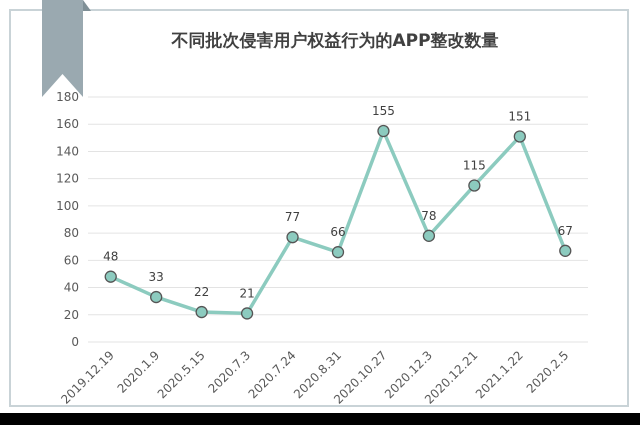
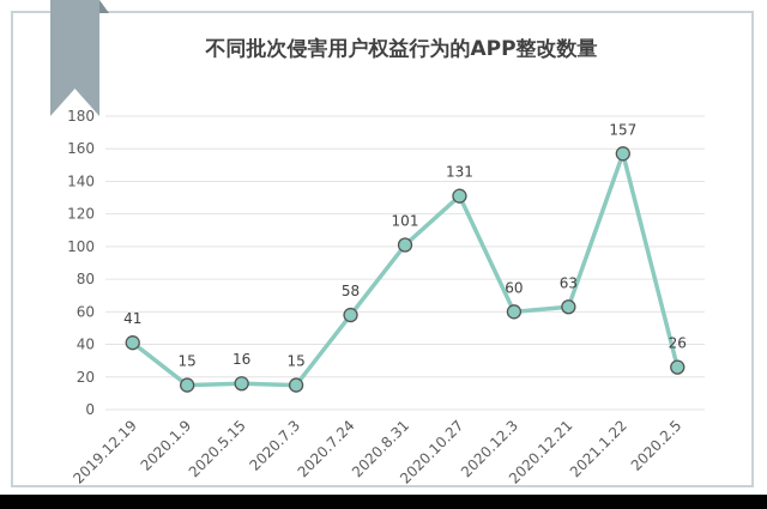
2019.12.19: 48 -> 41
2020.1.9: 33 -> 15
2020.5.15: 22 -> 16
2020.7.3: 21 -> 15
2020.7.24: 77 -> 58
2020.8.31: 66 -> 101
2020.10.27: 155 -> 131
2020.12.3: 78 -> 60
2020.12.21: 115 -> 63
2021.1.22: 151 -> 157
2020.2.5: 67 -> 26
